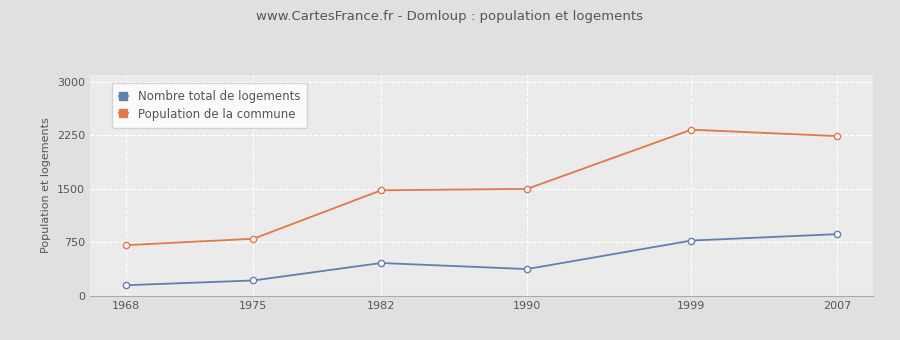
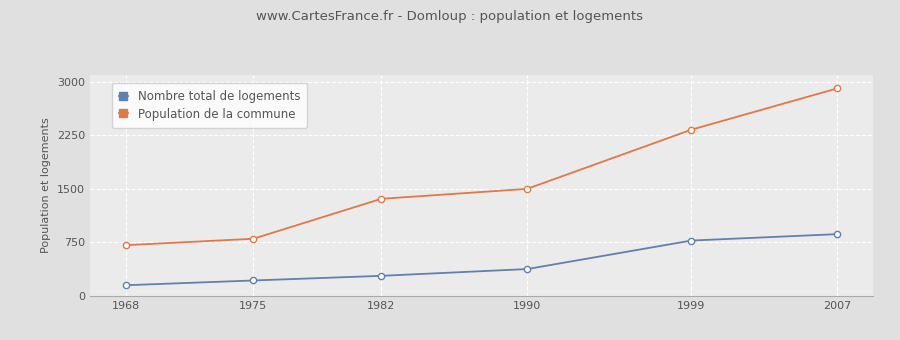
Nombre total de logements/1982: 460 -> 280
Population de la commune/1982: 1480 -> 1360
Population de la commune/2007: 2240 -> 2910
